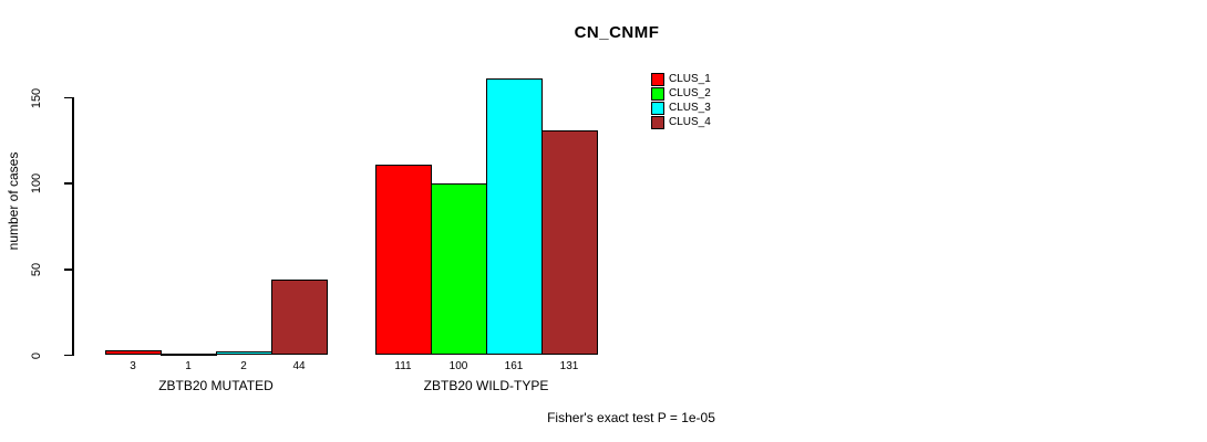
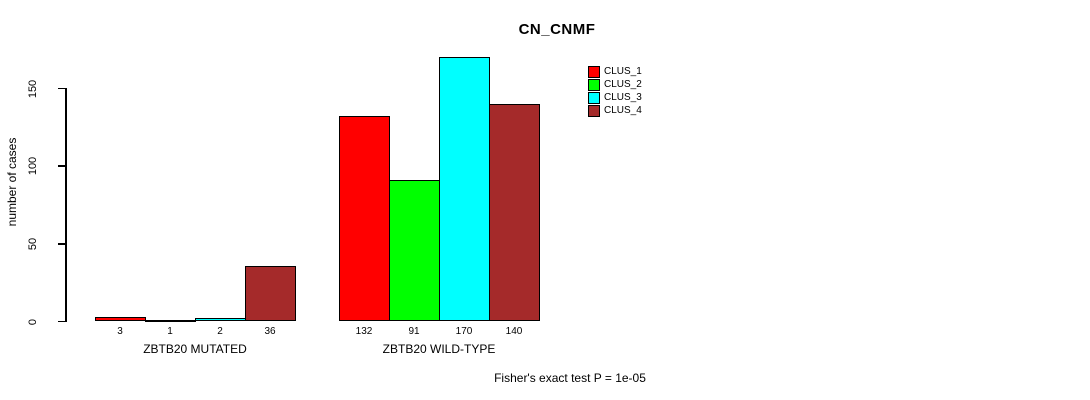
CLUS_4/ZBTB20 MUTATED: 44 -> 36
CLUS_1/ZBTB20 WILD-TYPE: 111 -> 132
CLUS_2/ZBTB20 WILD-TYPE: 100 -> 91
CLUS_3/ZBTB20 WILD-TYPE: 161 -> 170
CLUS_4/ZBTB20 WILD-TYPE: 131 -> 140
